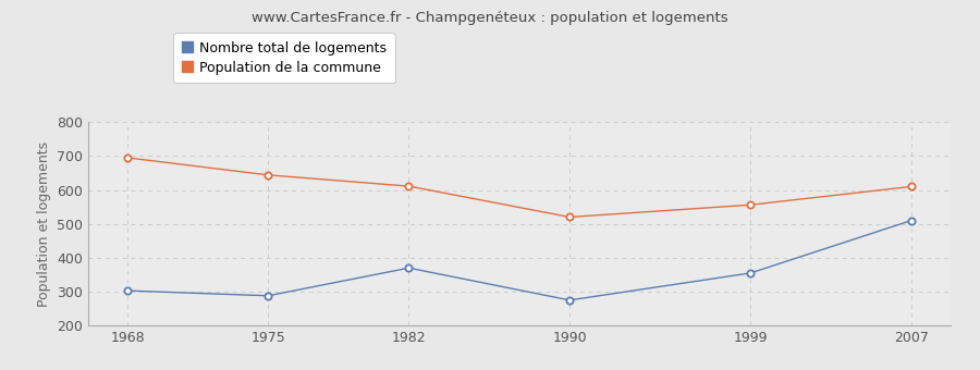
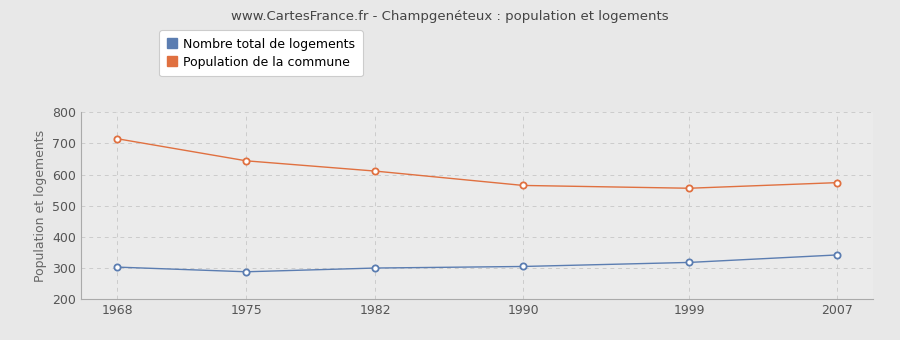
Population de la commune/1968: 695 -> 715
Nombre total de logements/1982: 370 -> 300
Nombre total de logements/1990: 275 -> 305
Population de la commune/1990: 520 -> 565
Nombre total de logements/1999: 355 -> 318
Nombre total de logements/2007: 510 -> 342
Population de la commune/2007: 610 -> 574
